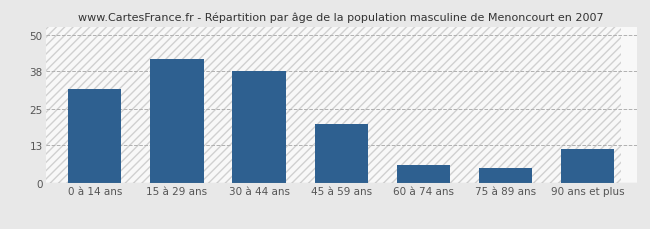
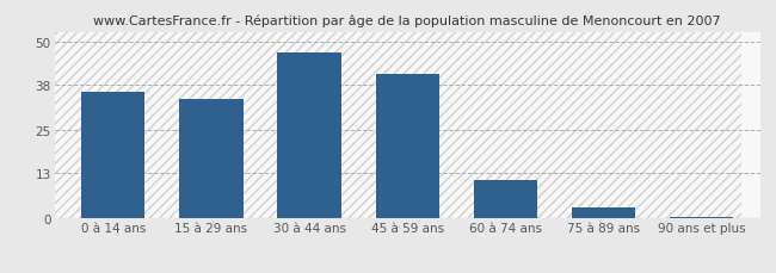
0 à 14 ans: 32.0 -> 36.0
15 à 29 ans: 42.0 -> 34.0
30 à 44 ans: 38.0 -> 47.0
45 à 59 ans: 20.0 -> 41.0
60 à 74 ans: 6.0 -> 11.0
75 à 89 ans: 5.0 -> 3.0
90 ans et plus: 11.5 -> 0.5
